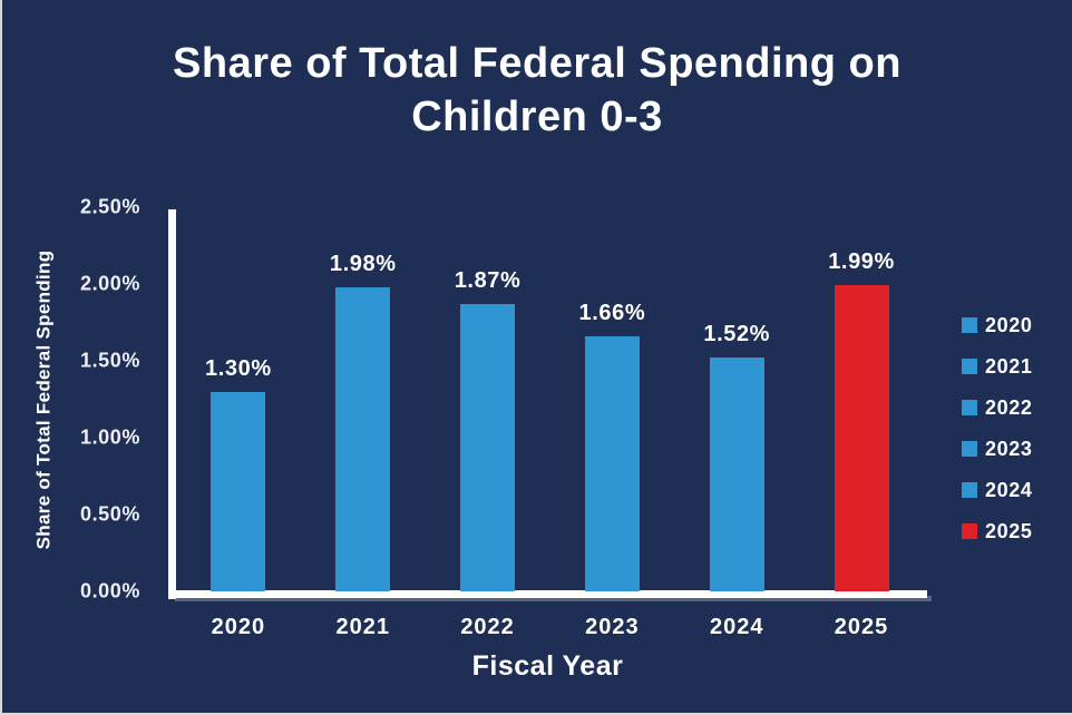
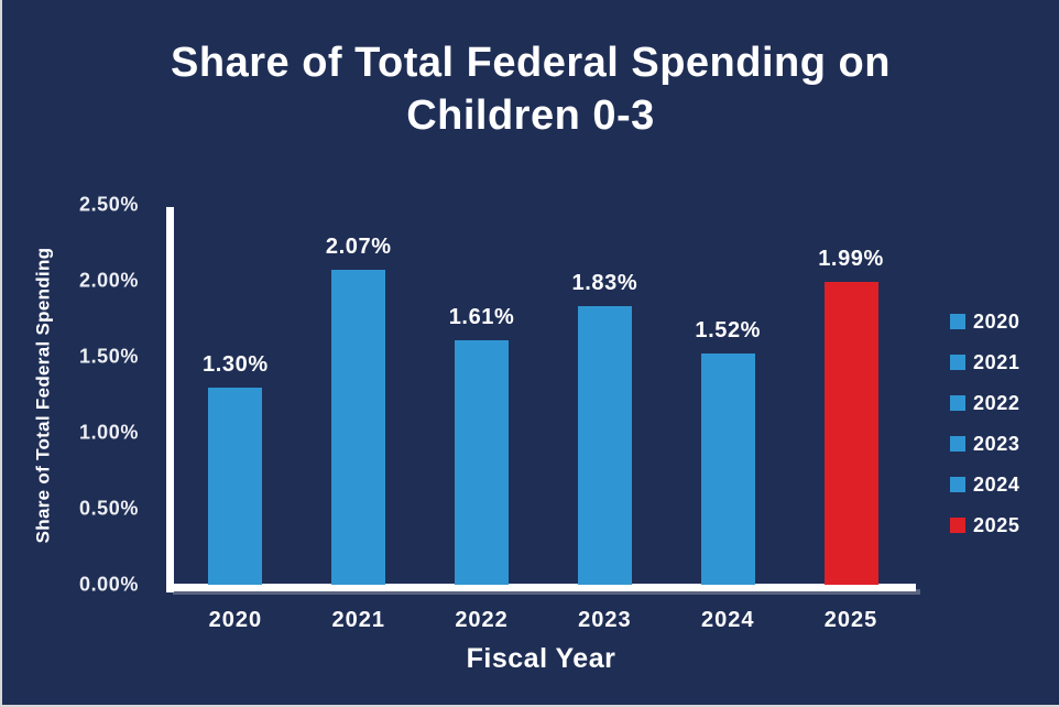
2021: 1.98% -> 2.07%
2022: 1.87% -> 1.61%
2023: 1.66% -> 1.83%
